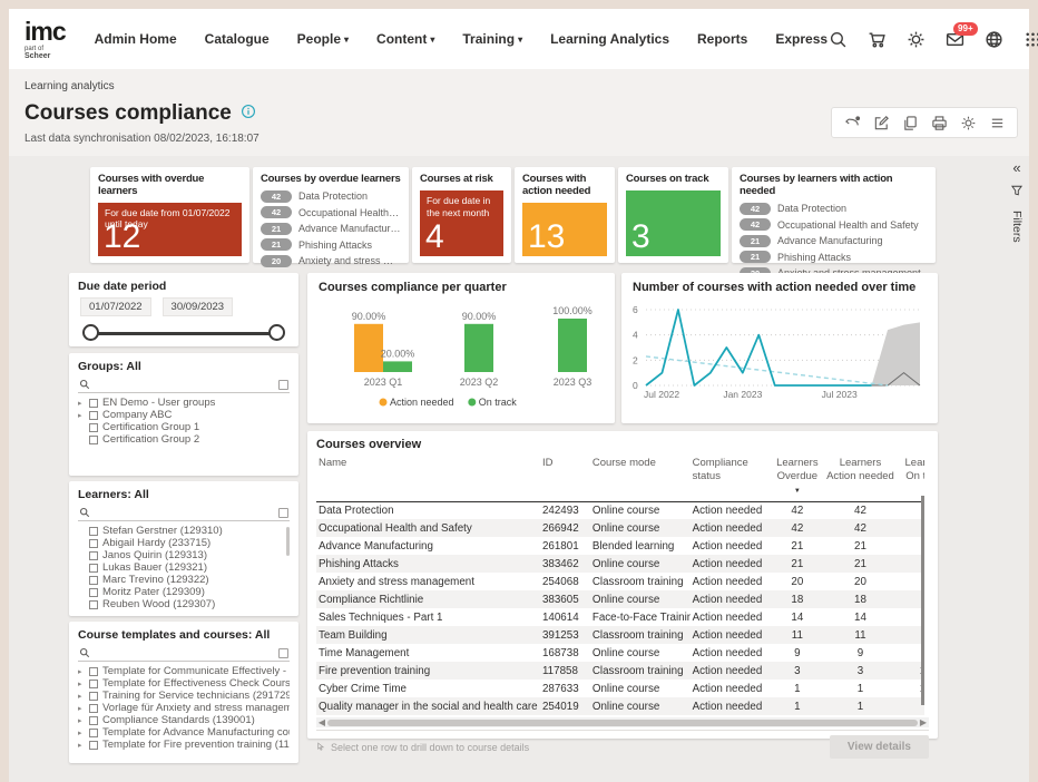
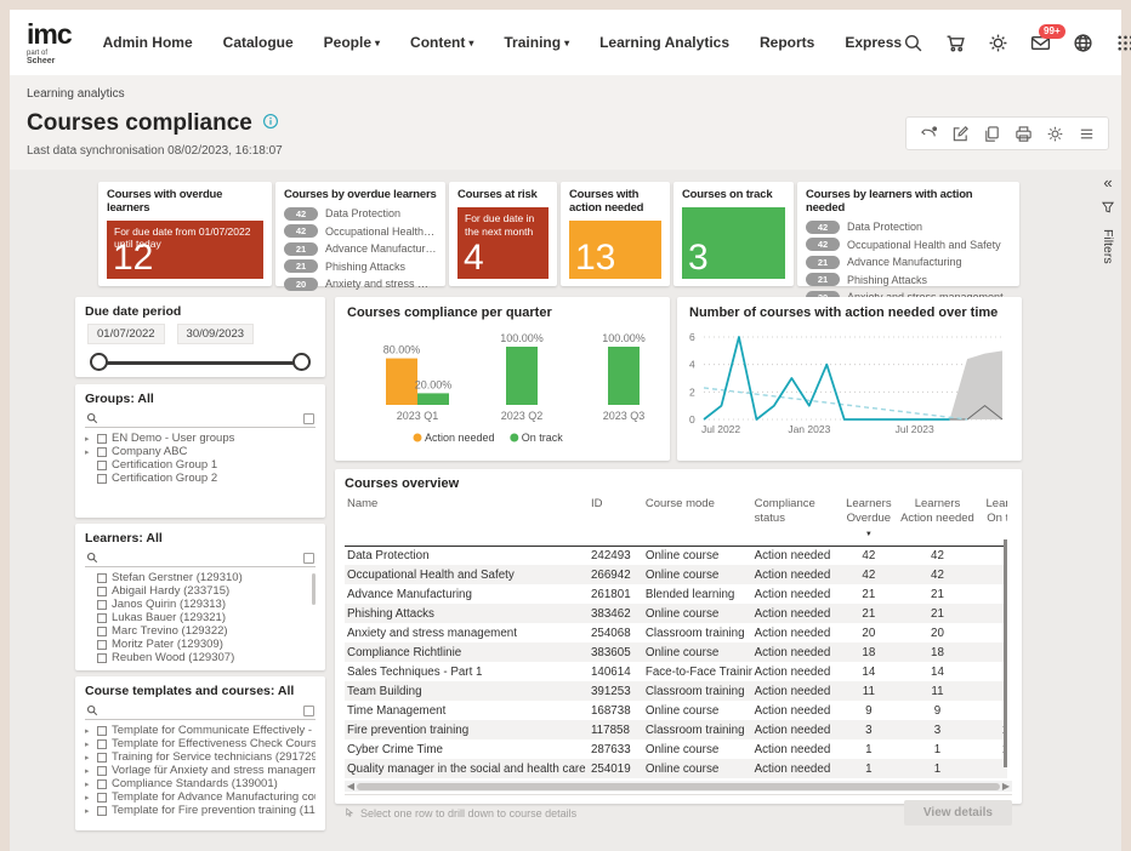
Courses compliance per quarter/Action needed/2023 Q1: 90.00% -> 80.00%
Courses compliance per quarter/On track/2023 Q2: 90.00% -> 100.00%
